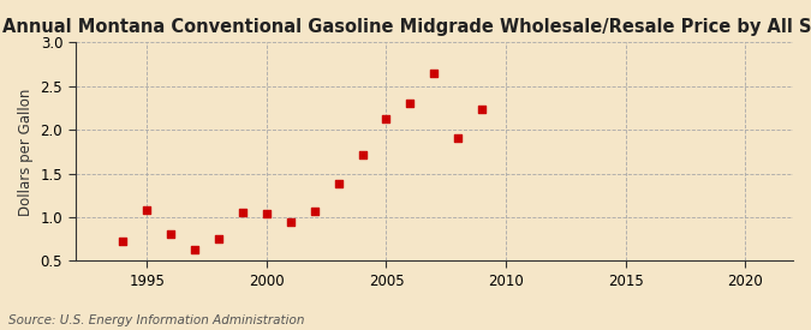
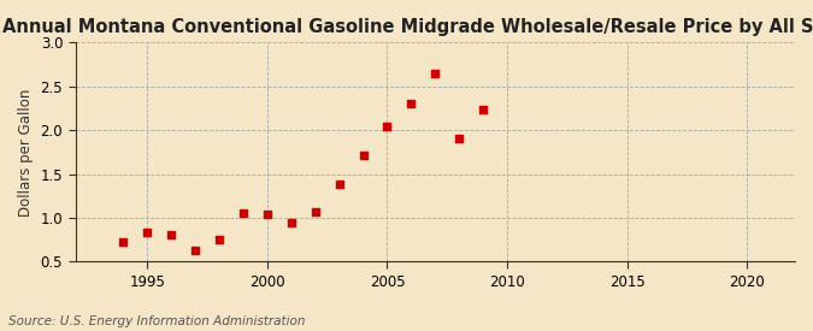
1995: 1.08 -> 0.84
2005: 2.12 -> 2.04
